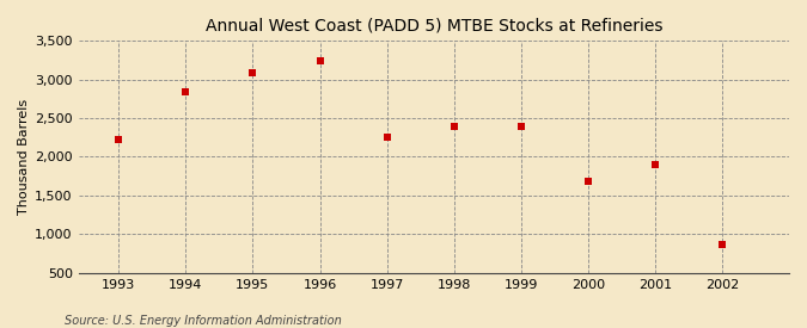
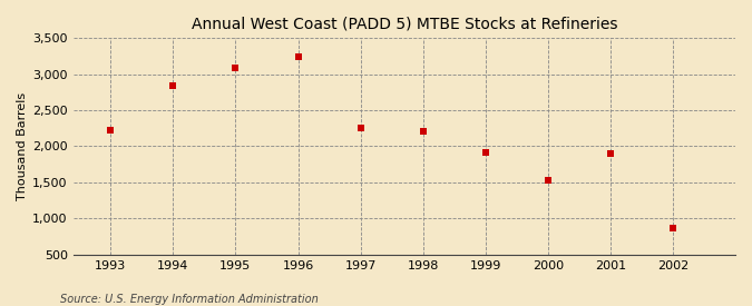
1998: 2,400 -> 2,210
1999: 2,400 -> 1,910
2000: 1,680 -> 1,530
